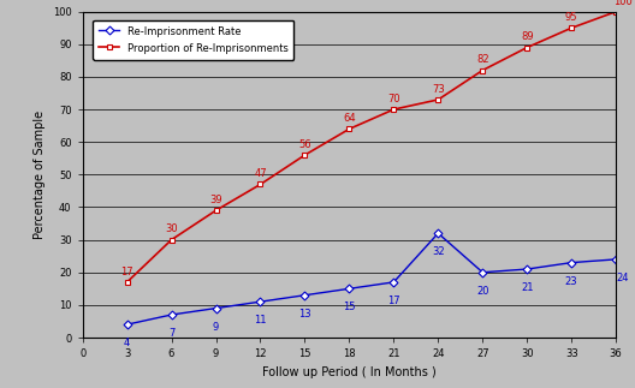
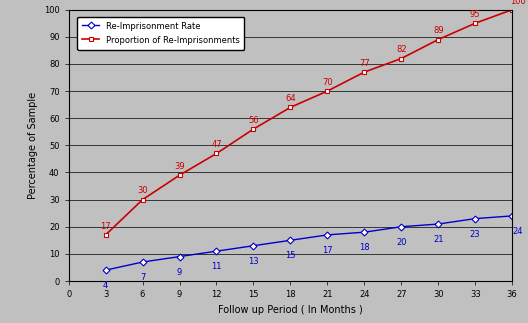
Re-Imprisonment Rate/24: 32 -> 18
Proportion of Re-Imprisonments/24: 73 -> 77
